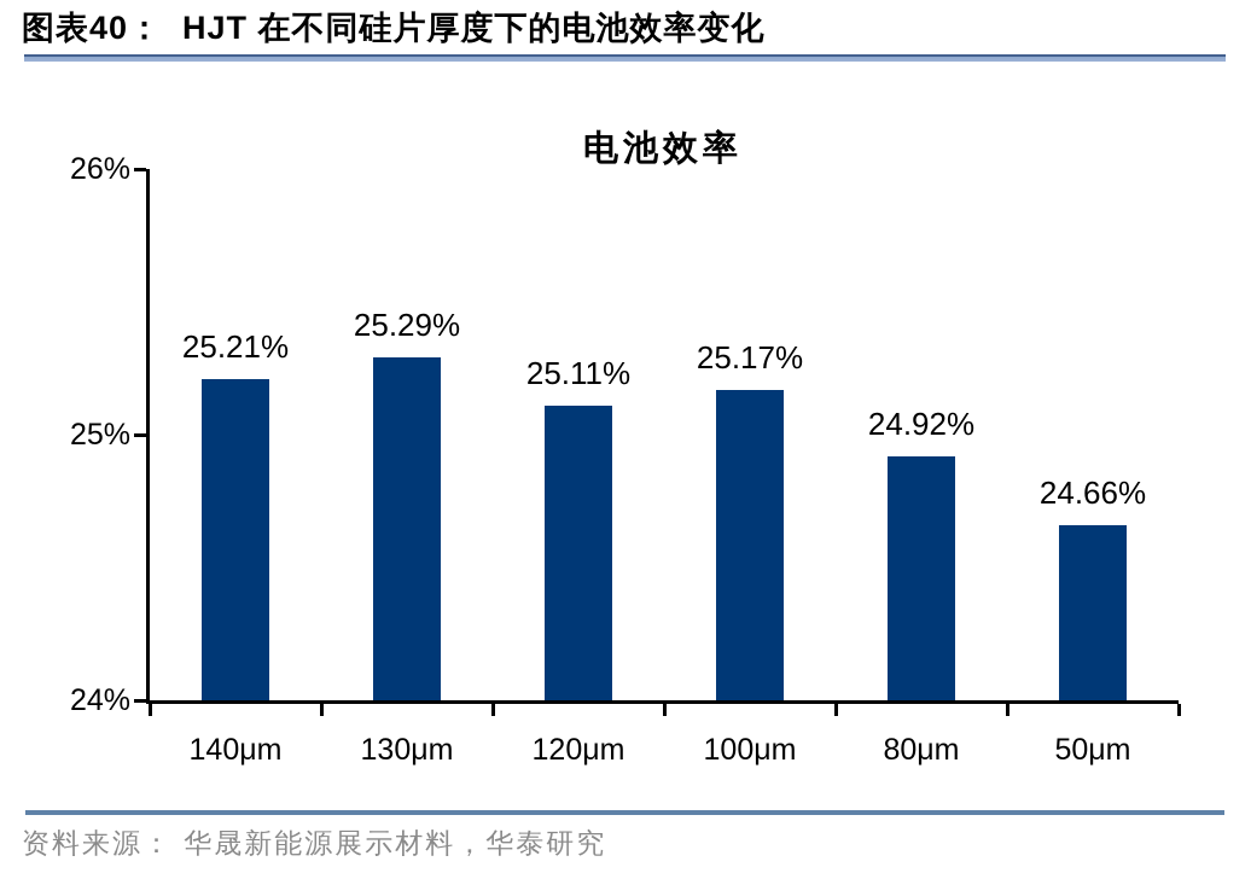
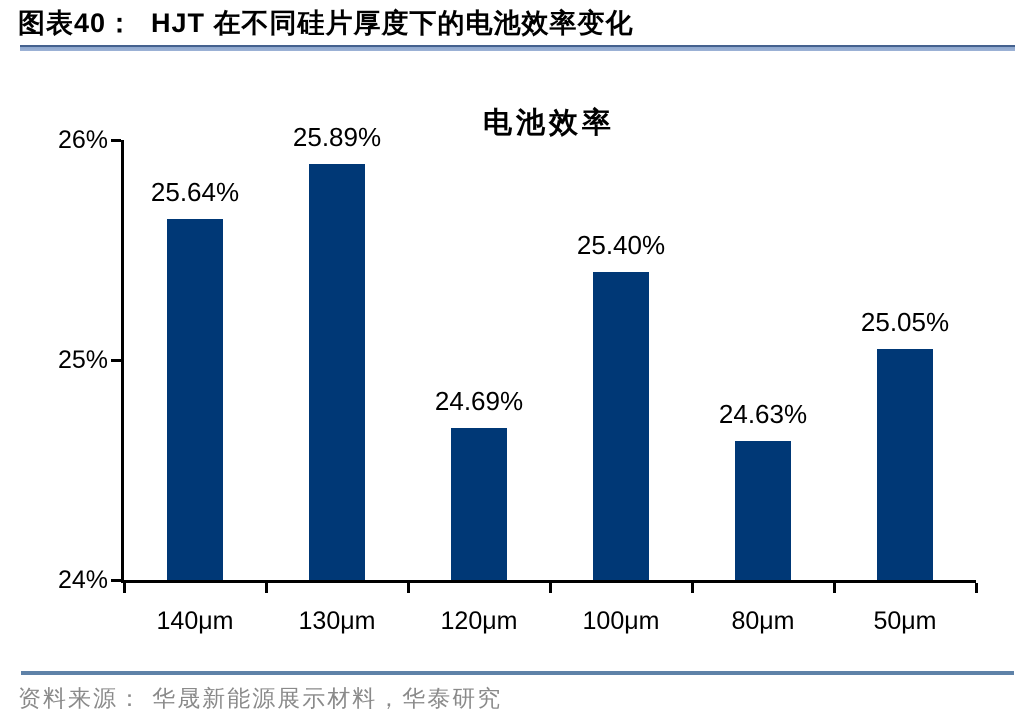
140μm: 25.21% -> 25.64%
130μm: 25.29% -> 25.89%
120μm: 25.11% -> 24.69%
100μm: 25.17% -> 25.40%
80μm: 24.92% -> 24.63%
50μm: 24.66% -> 25.05%
